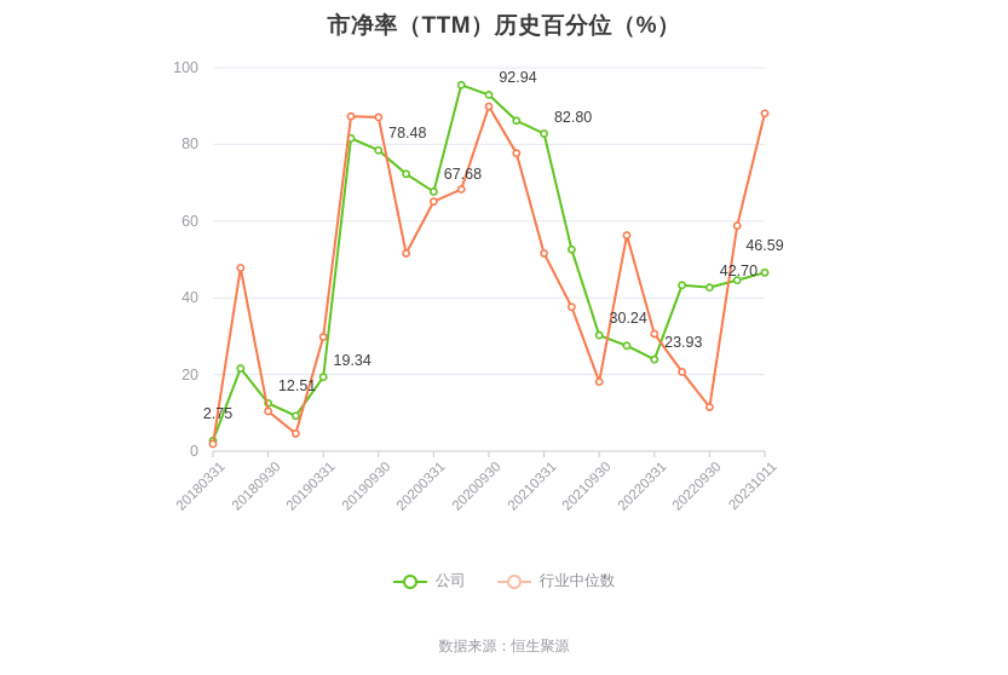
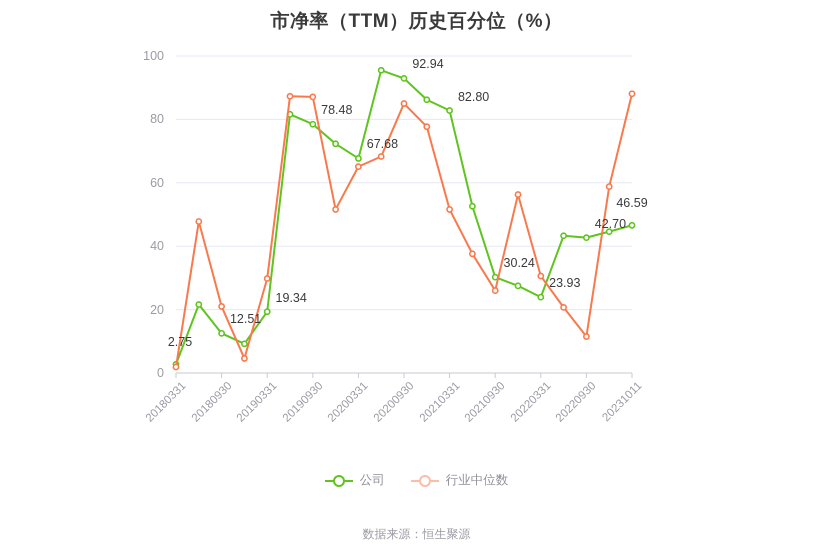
行业中位数/20180930: 10 -> 21
行业中位数/20200930: 90 -> 85
行业中位数/20210930: 18 -> 26
